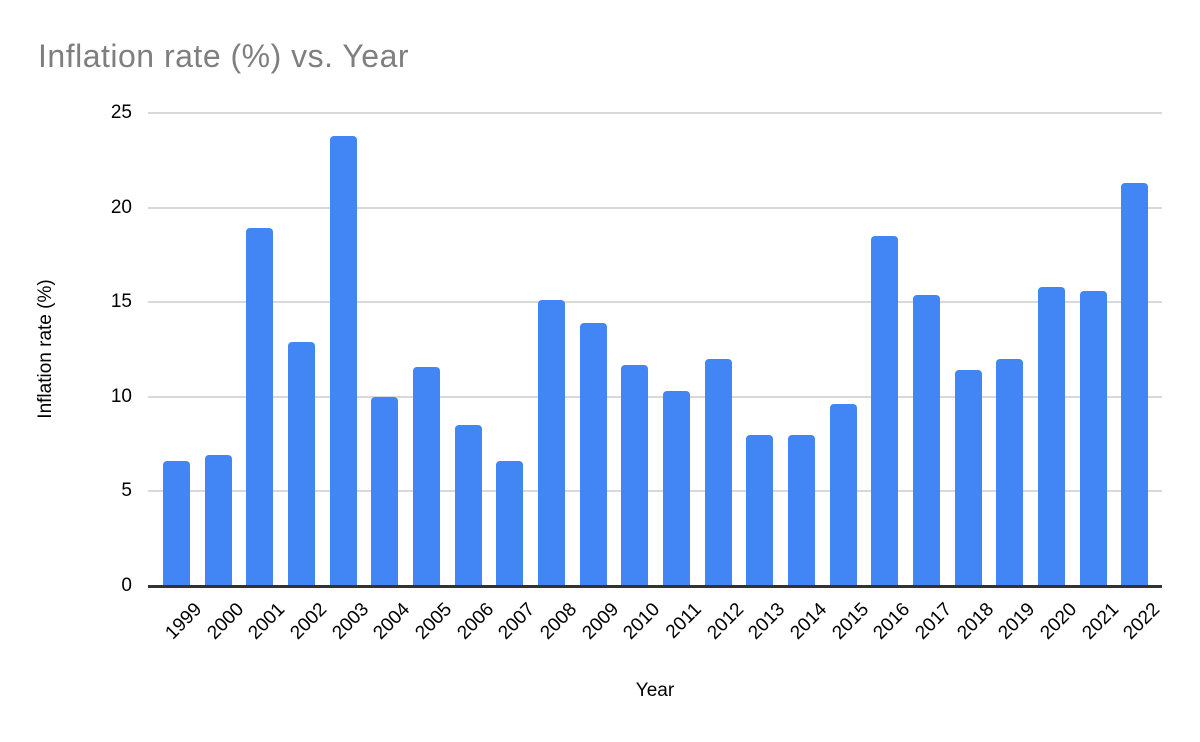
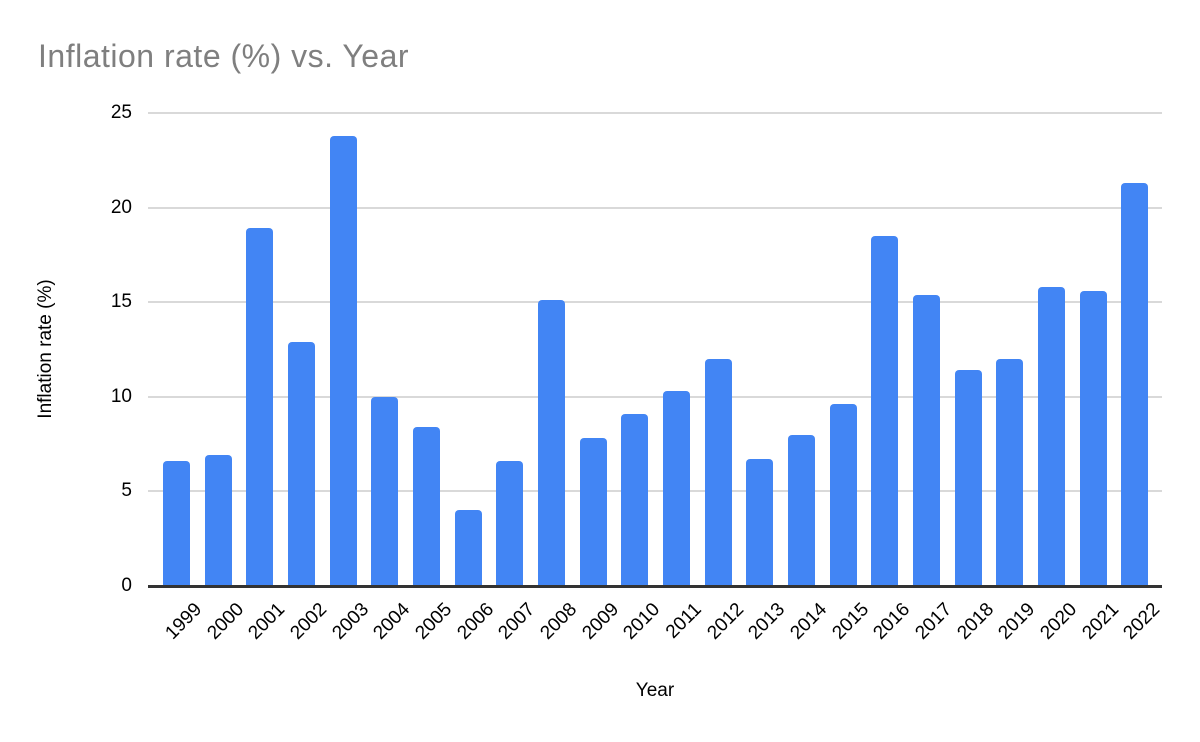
2005: 11.6 -> 8.4
2006: 8.5 -> 4.0
2009: 13.9 -> 7.8
2010: 11.7 -> 9.1
2013: 8.0 -> 6.7
